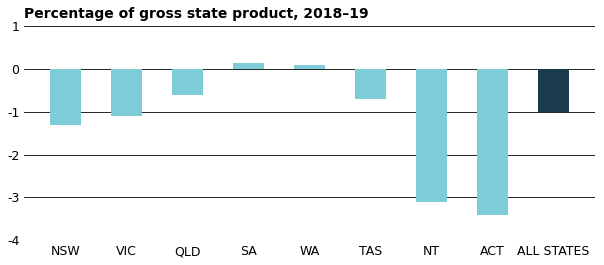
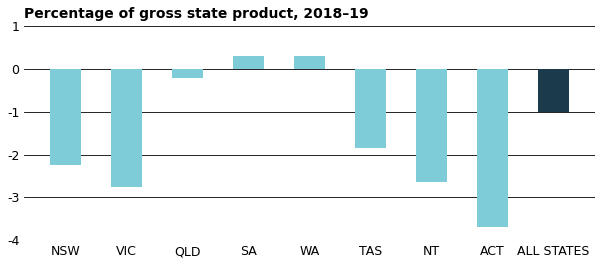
NSW: -1.30 -> -2.25
VIC: -1.10 -> -2.75
QLD: -0.60 -> -0.20
SA: 0.15 -> 0.30
WA: 0.10 -> 0.30
TAS: -0.70 -> -1.85
NT: -3.10 -> -2.65
ACT: -3.40 -> -3.70
